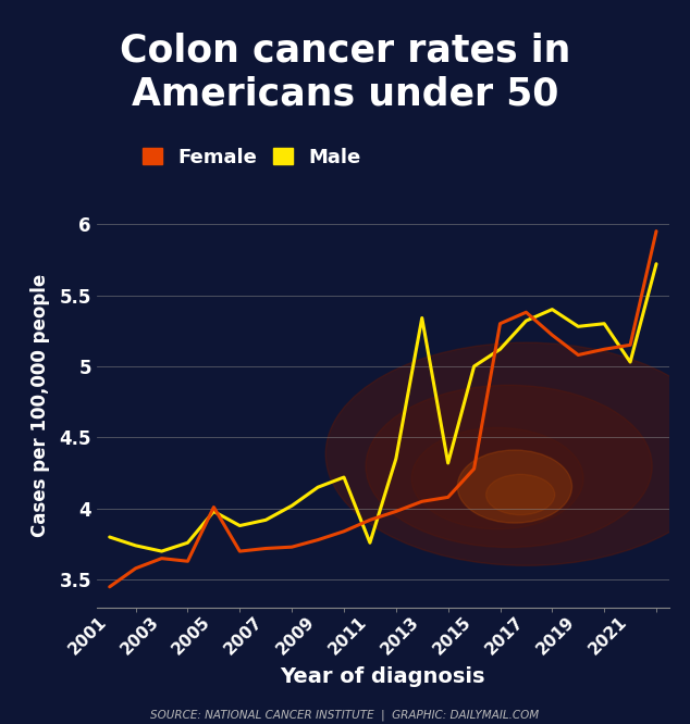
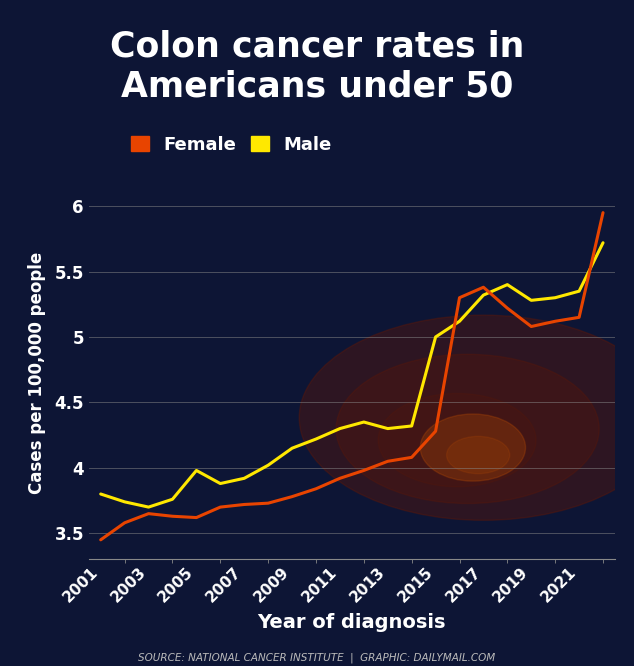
Female/2005: 4.01 -> 3.62
Male/2011: 3.76 -> 4.30
Male/2013: 5.34 -> 4.30
Male/2021: 5.03 -> 5.35
